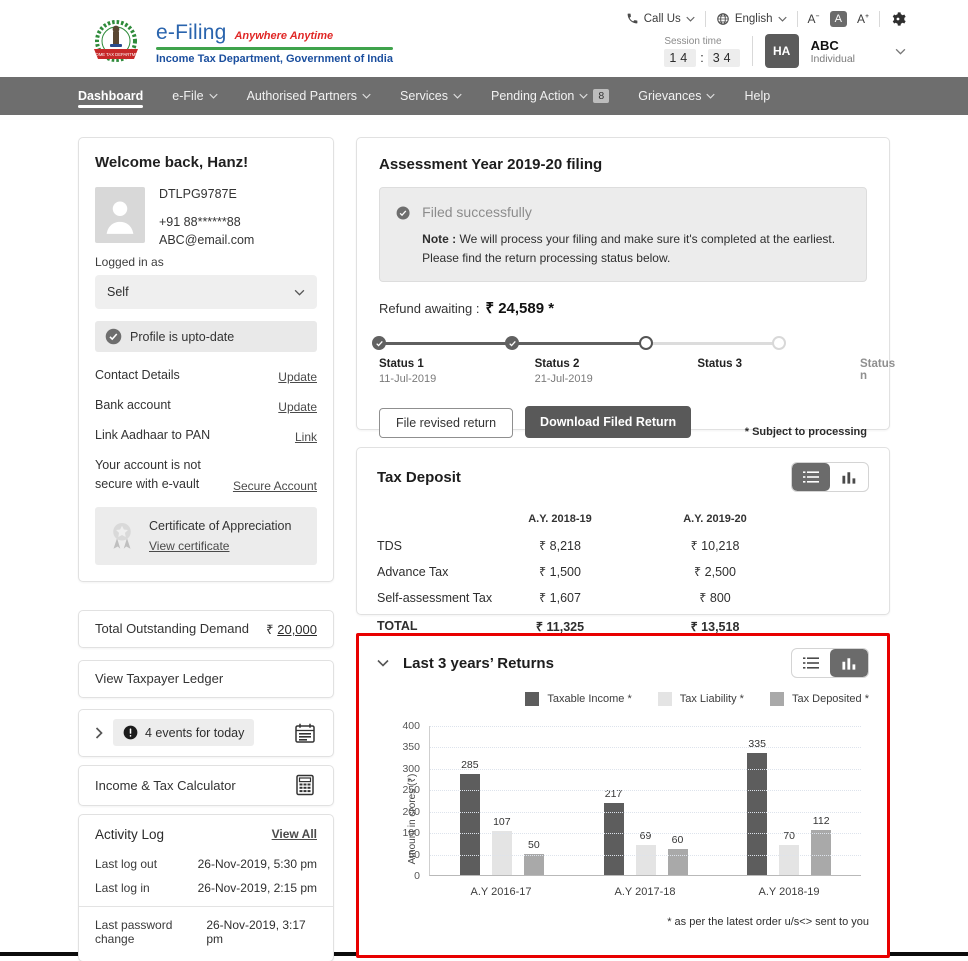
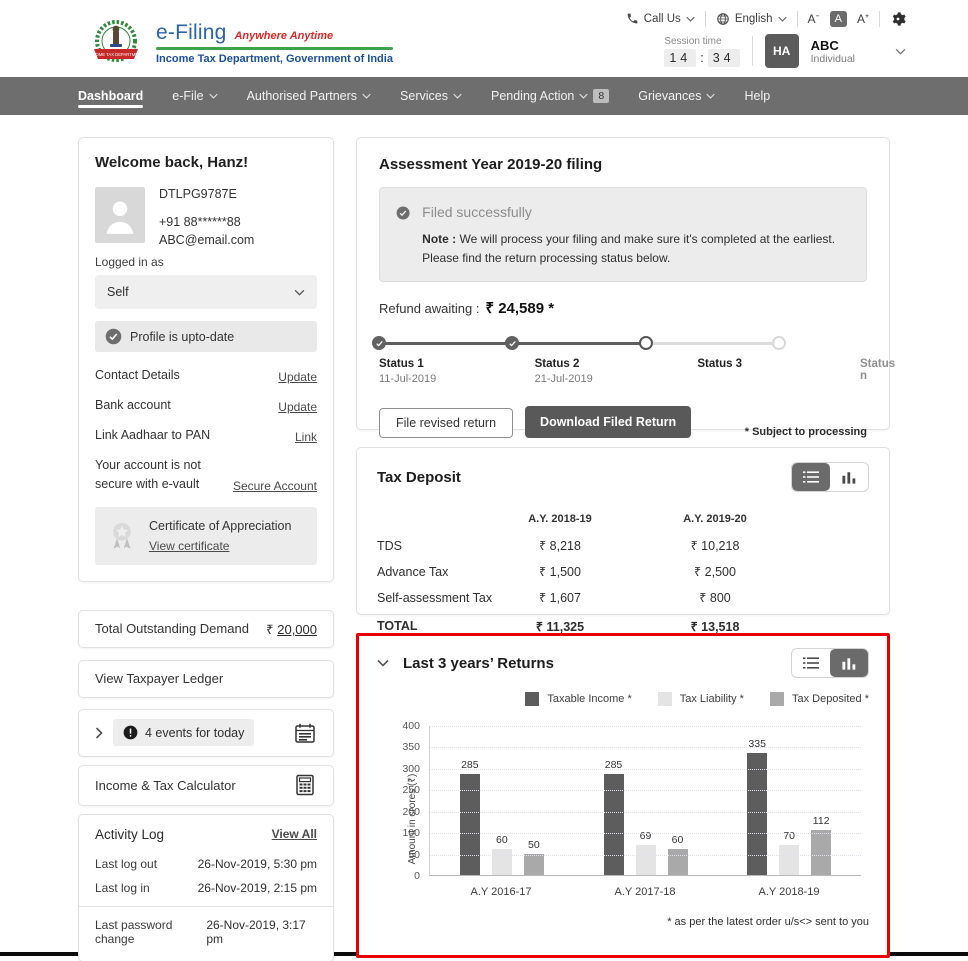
Tax Liability */A.Y 2016-17: 107 -> 60
Taxable Income */A.Y 2017-18: 217 -> 285
